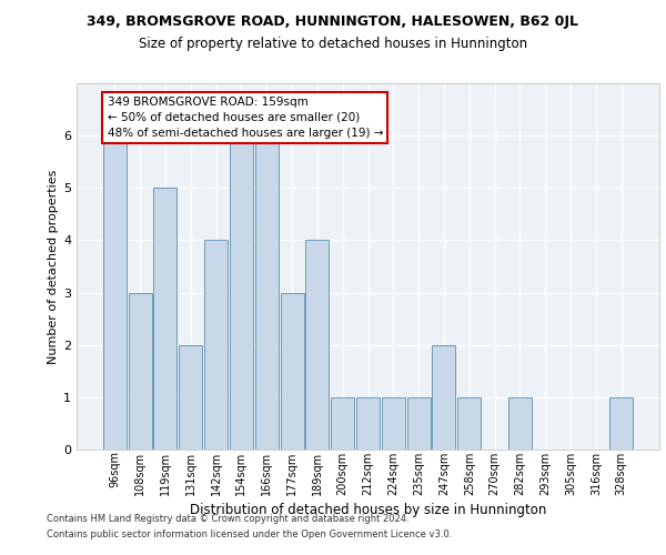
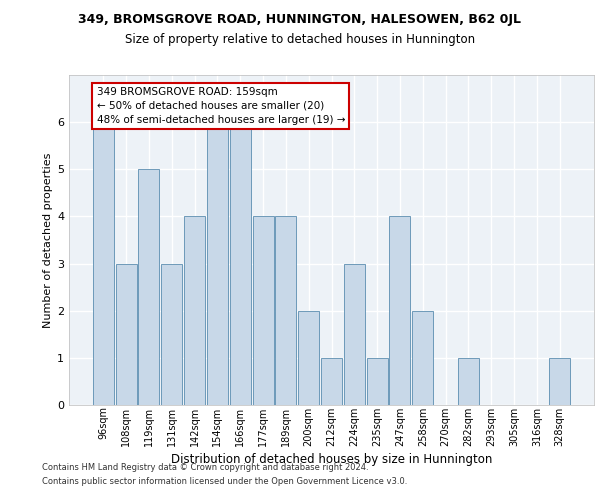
131sqm: 2 -> 3
177sqm: 3 -> 4
200sqm: 1 -> 2
224sqm: 1 -> 3
247sqm: 2 -> 4
258sqm: 1 -> 2
